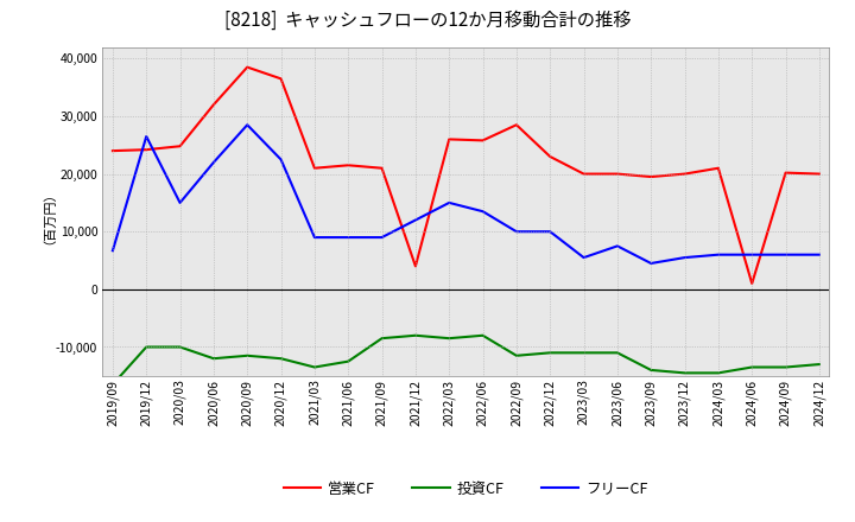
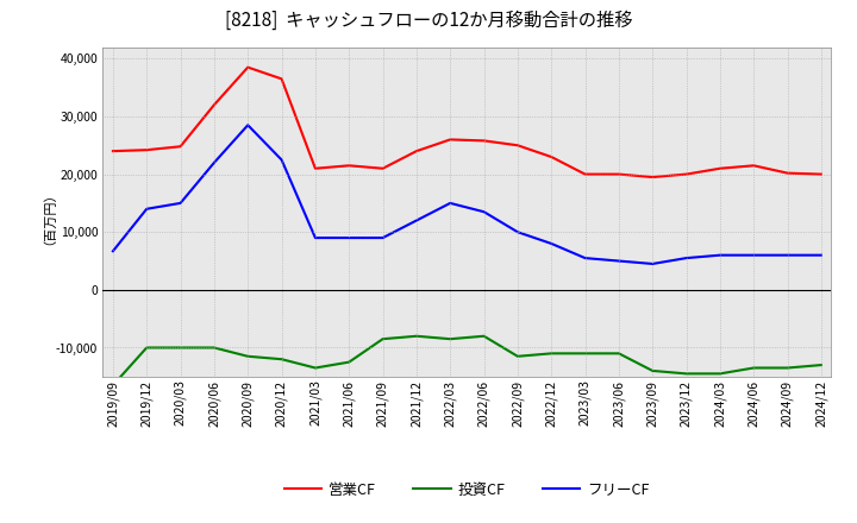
フリーCF/2019/12: 26,500 -> 14,000
投資CF/2020/06: -12,000 -> -10,000
営業CF/2021/12: 4,000 -> 24,000
営業CF/2022/09: 28,500 -> 25,000
フリーCF/2022/12: 10,000 -> 8,000
フリーCF/2023/06: 7,500 -> 5,000
営業CF/2024/06: 1,000 -> 21,500
